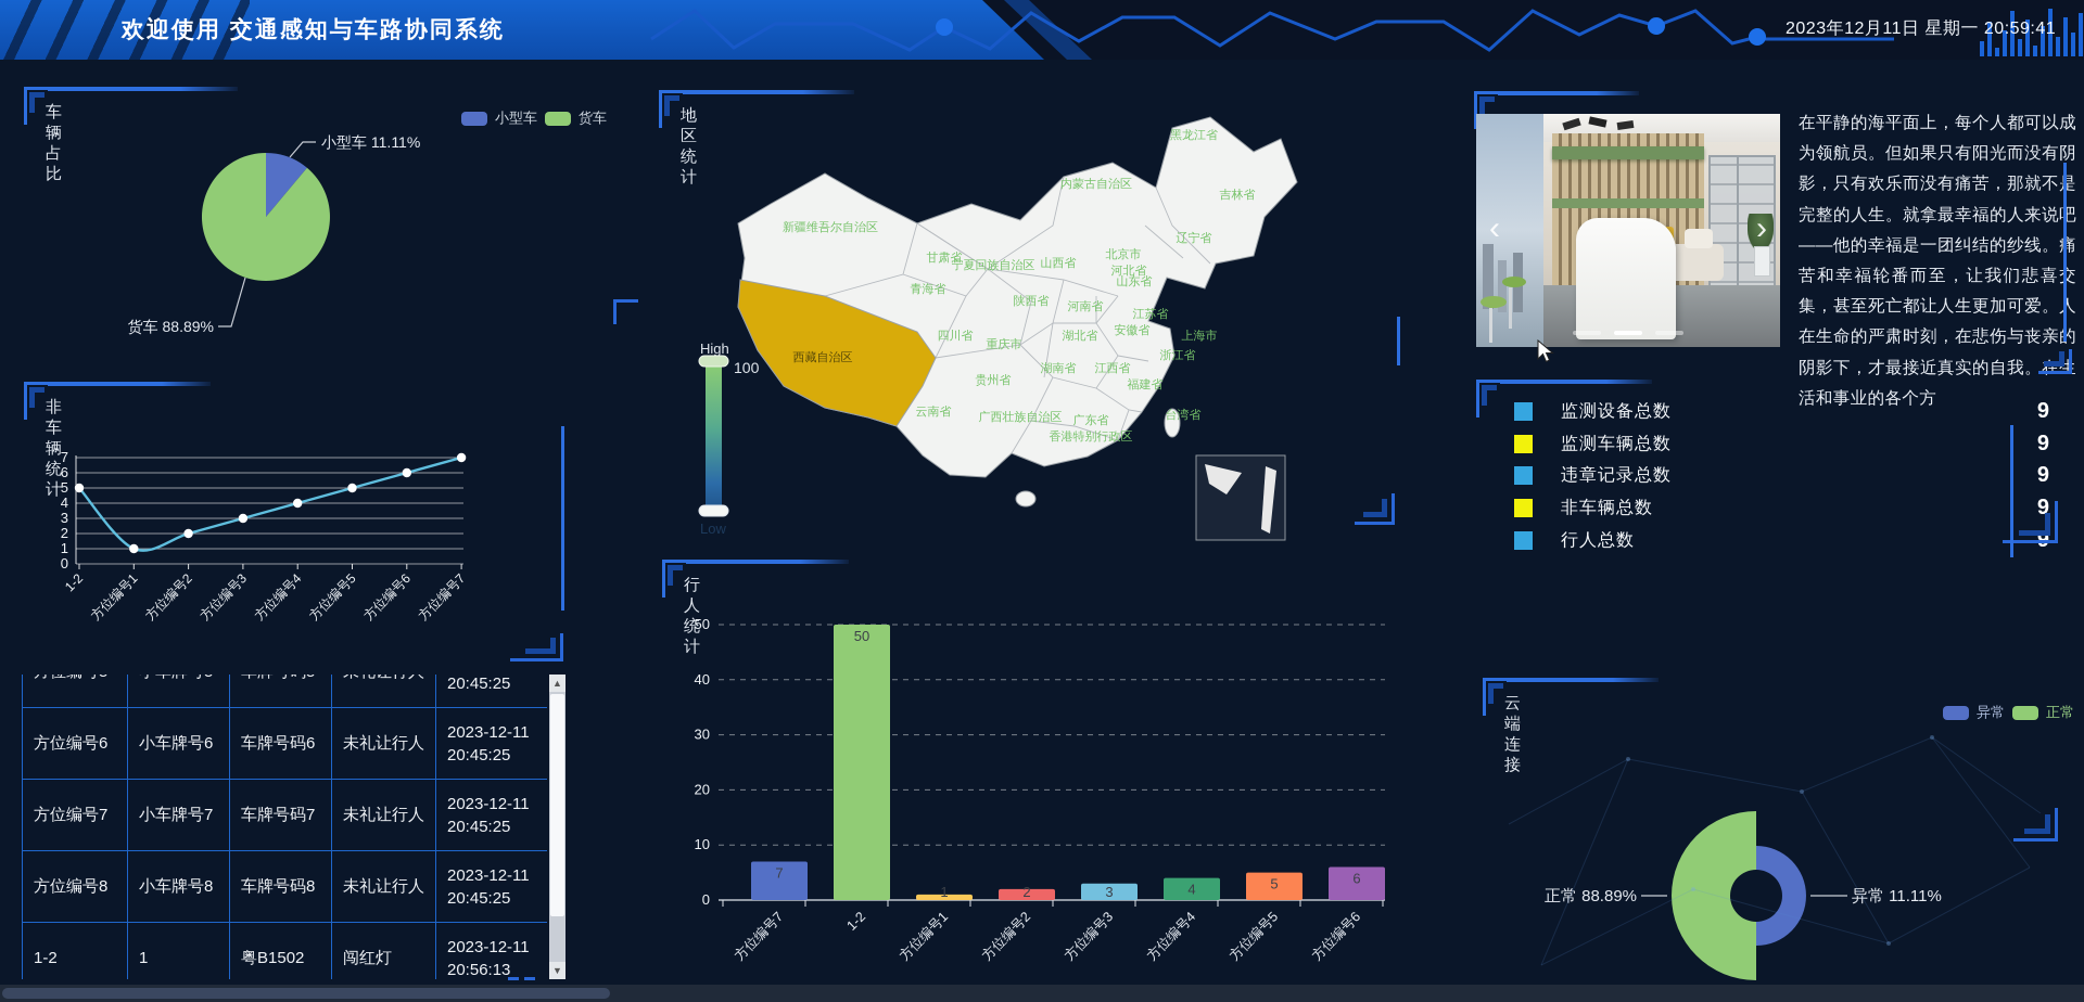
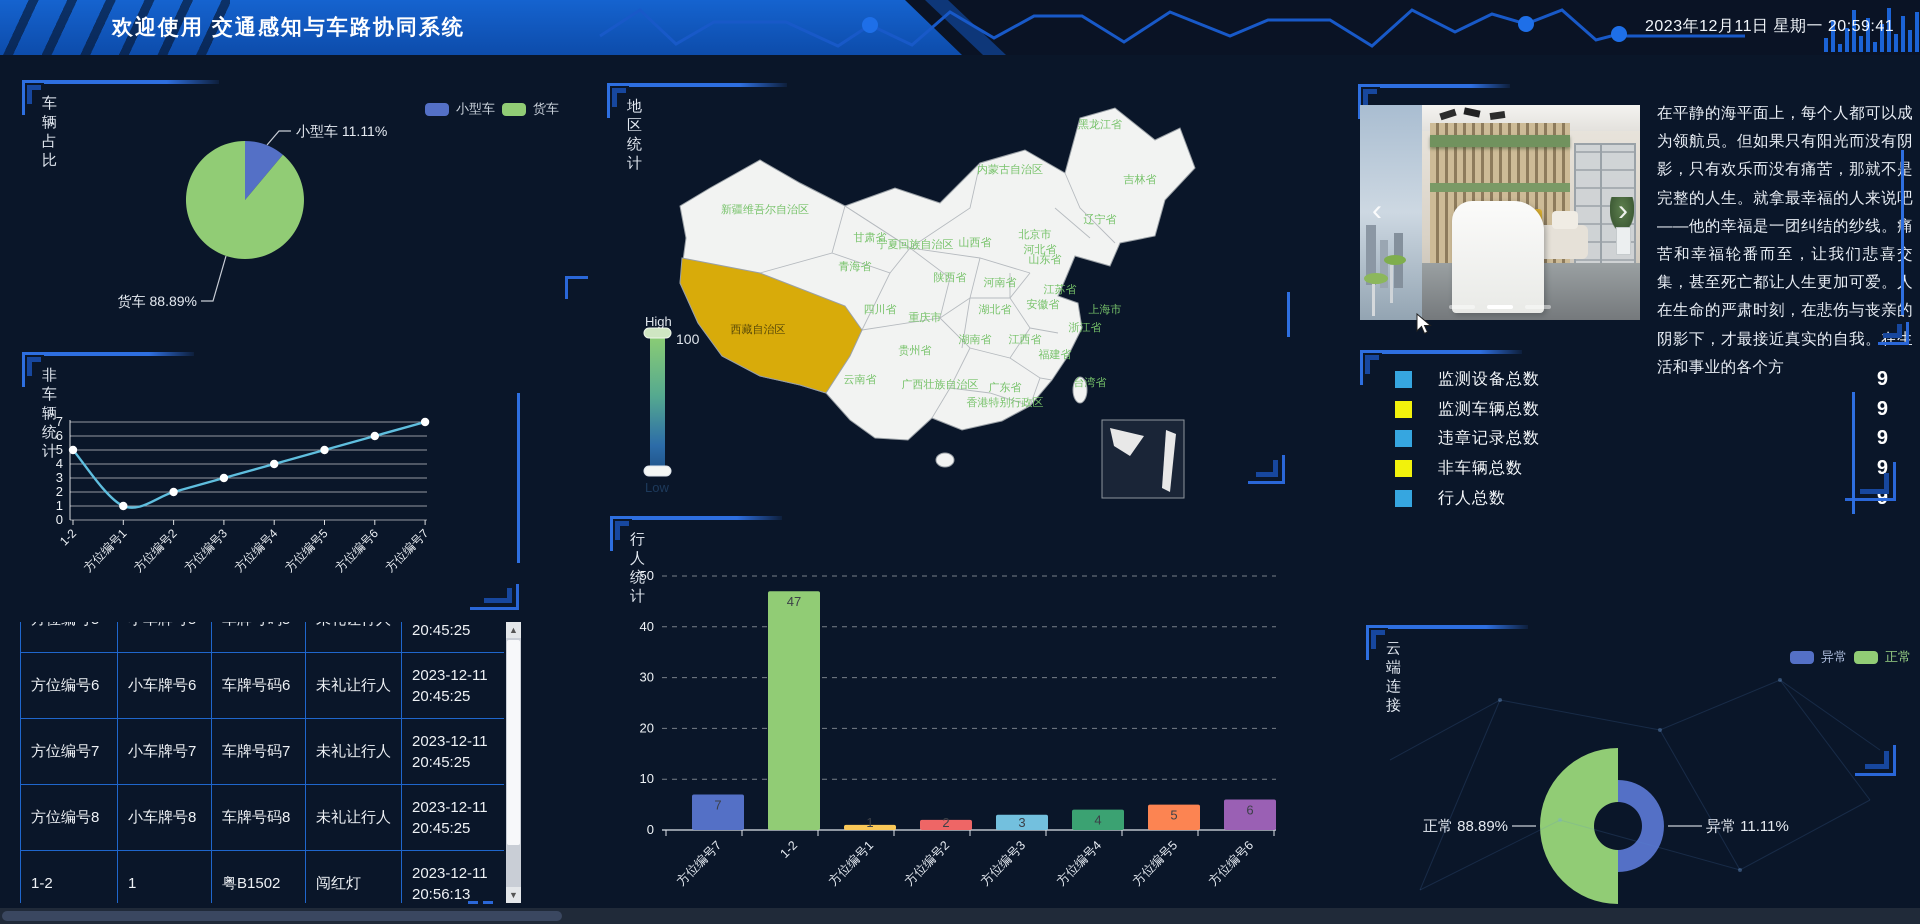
行人统计/1-2: 50 -> 47
